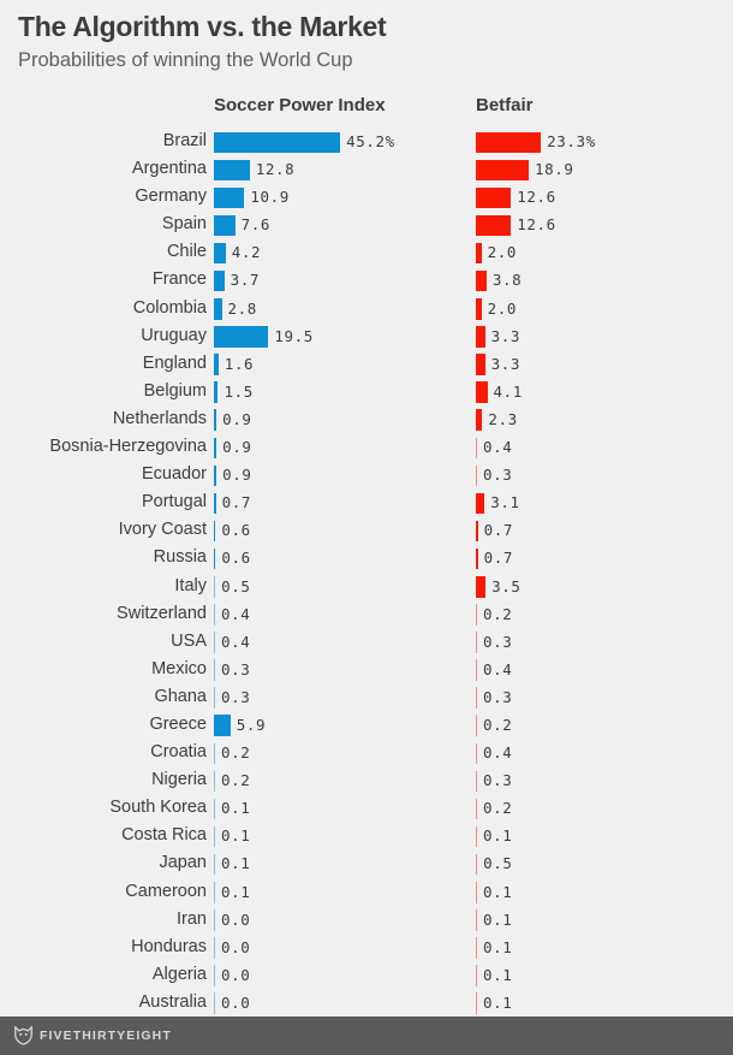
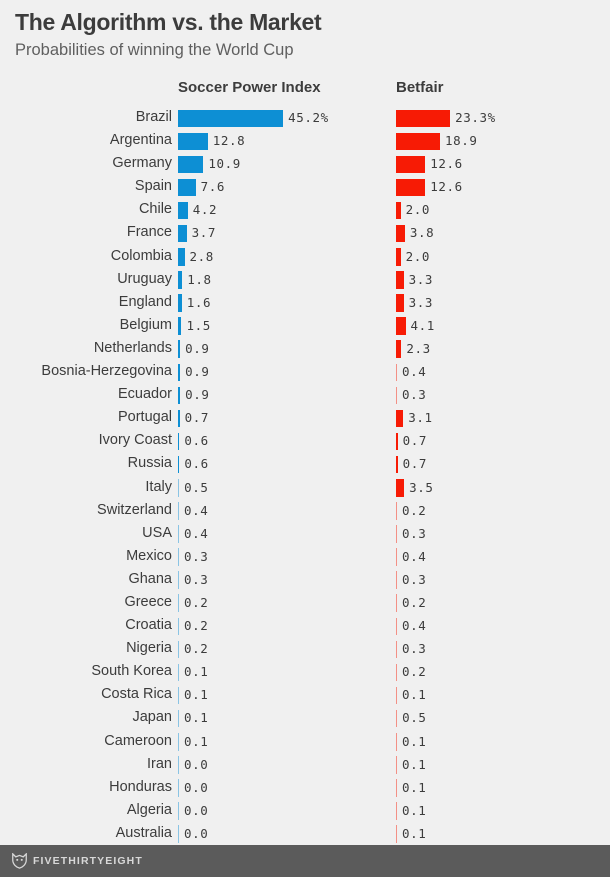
Soccer Power Index/Uruguay: 19.5 -> 1.8
Soccer Power Index/Greece: 5.9 -> 0.2
